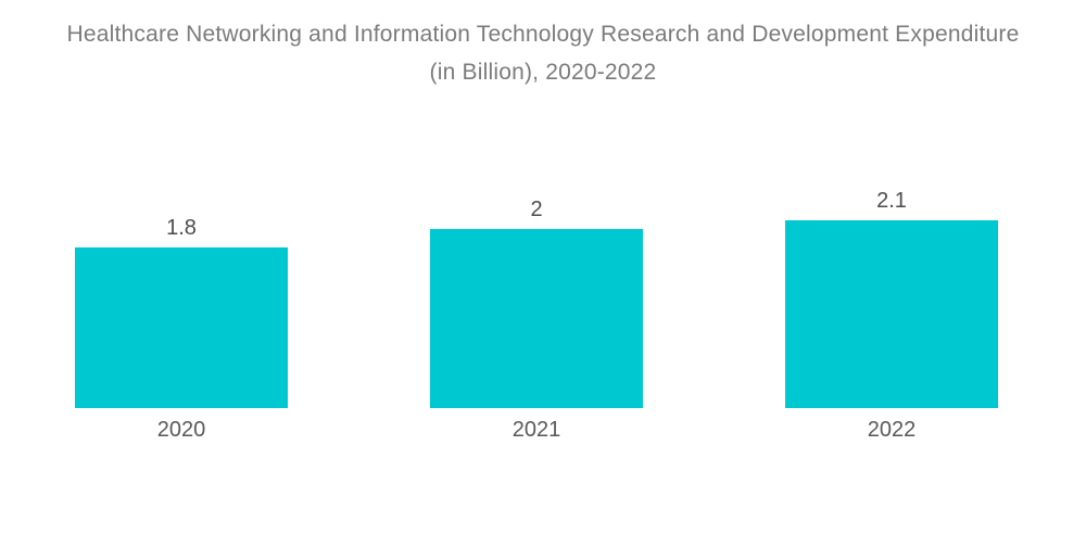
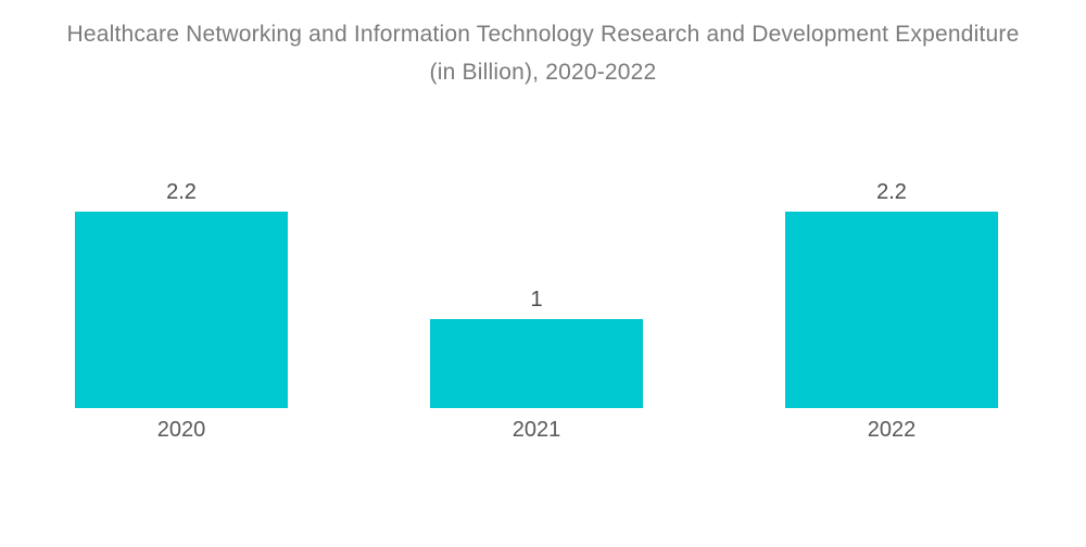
2020: 1.8 -> 2.2
2021: 2 -> 1
2022: 2.1 -> 2.2
